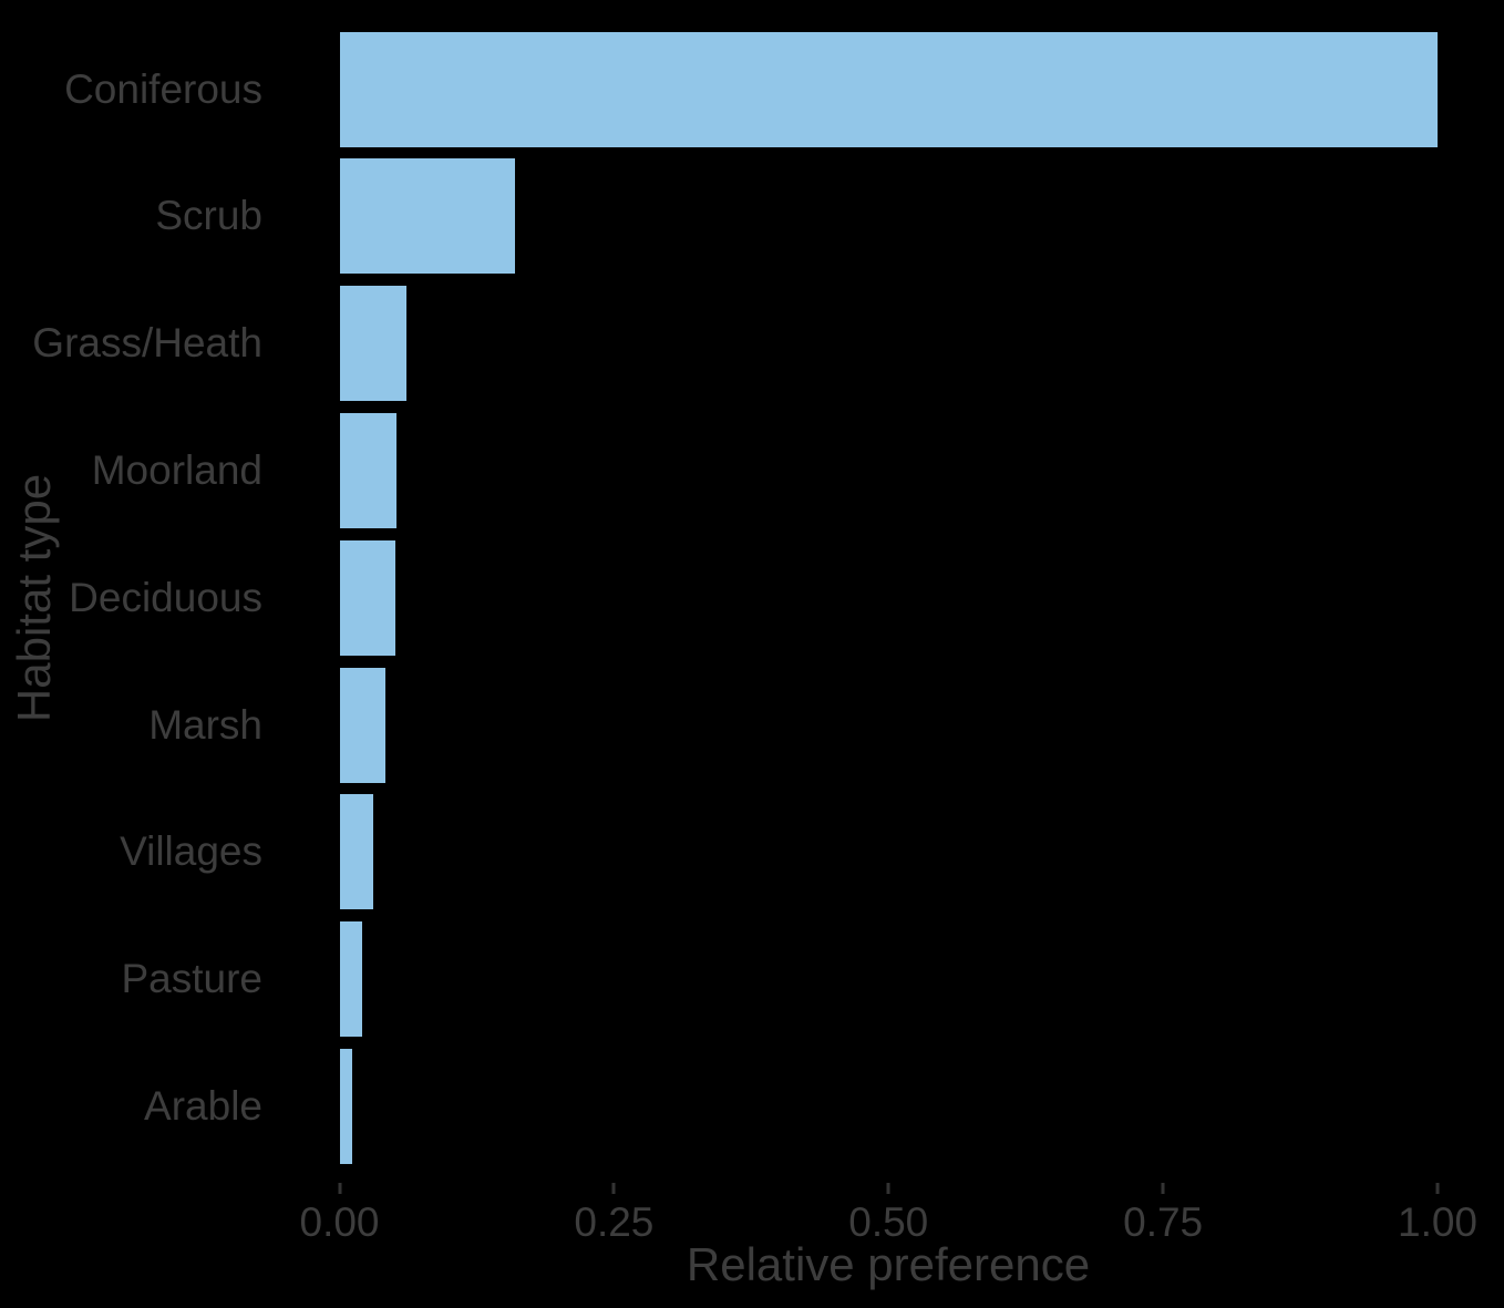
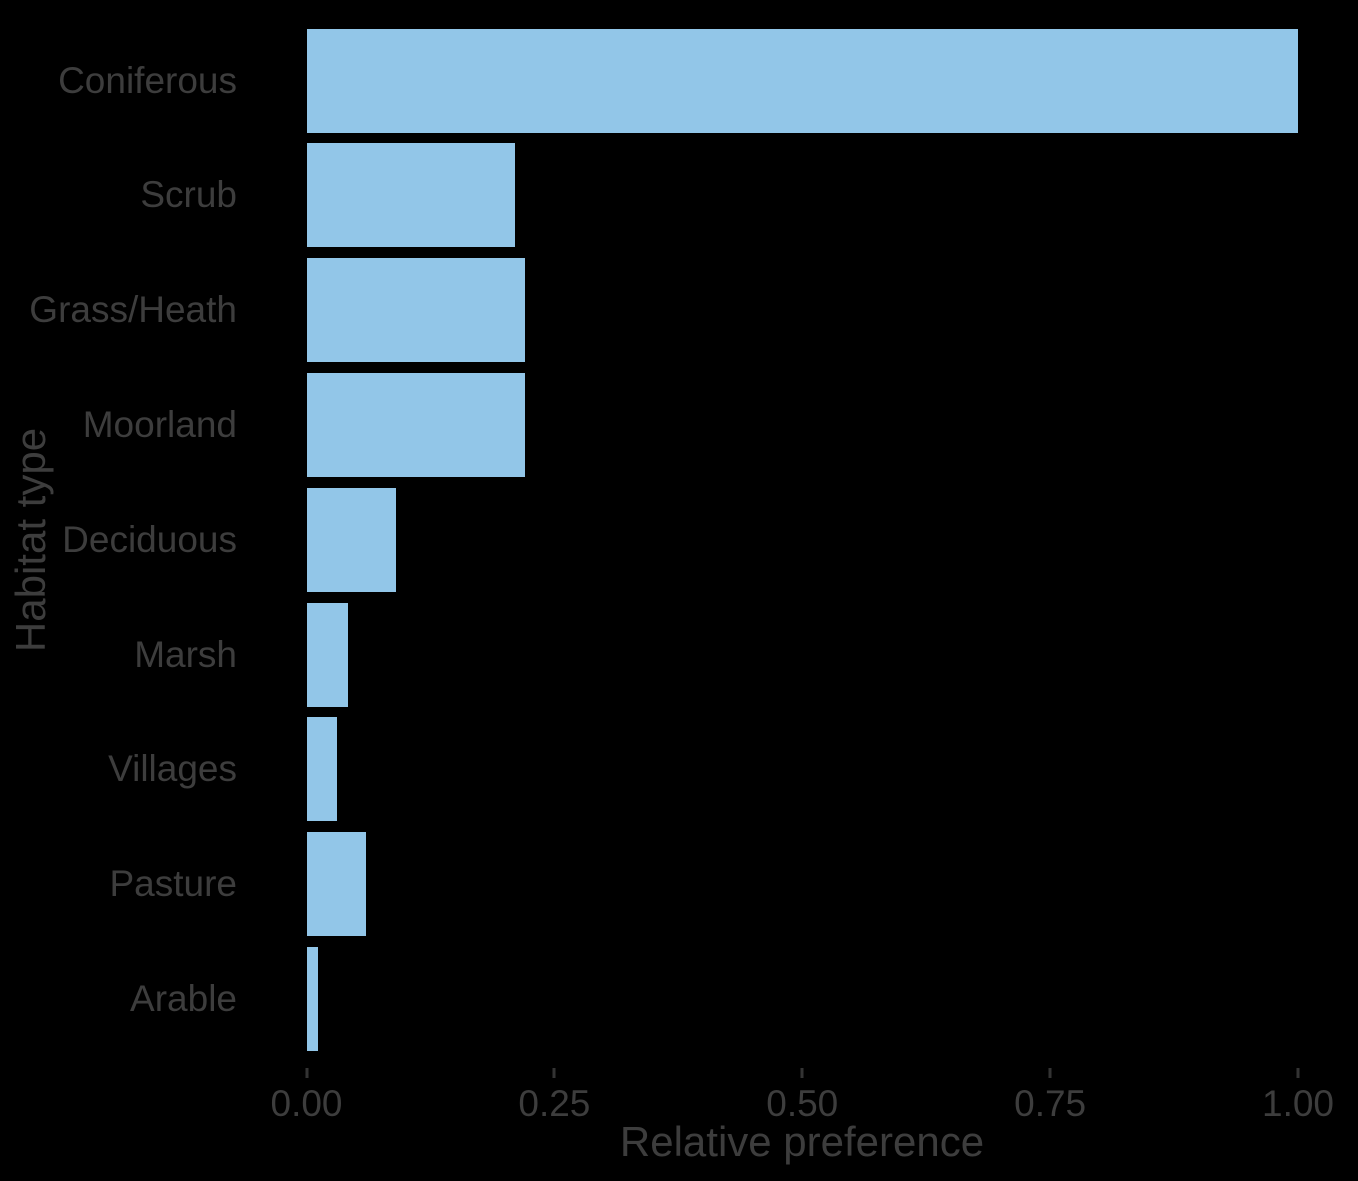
Scrub: 0.16 -> 0.21
Grass/Heath: 0.06 -> 0.22
Moorland: 0.05 -> 0.22
Deciduous: 0.05 -> 0.09
Pasture: 0.02 -> 0.06
